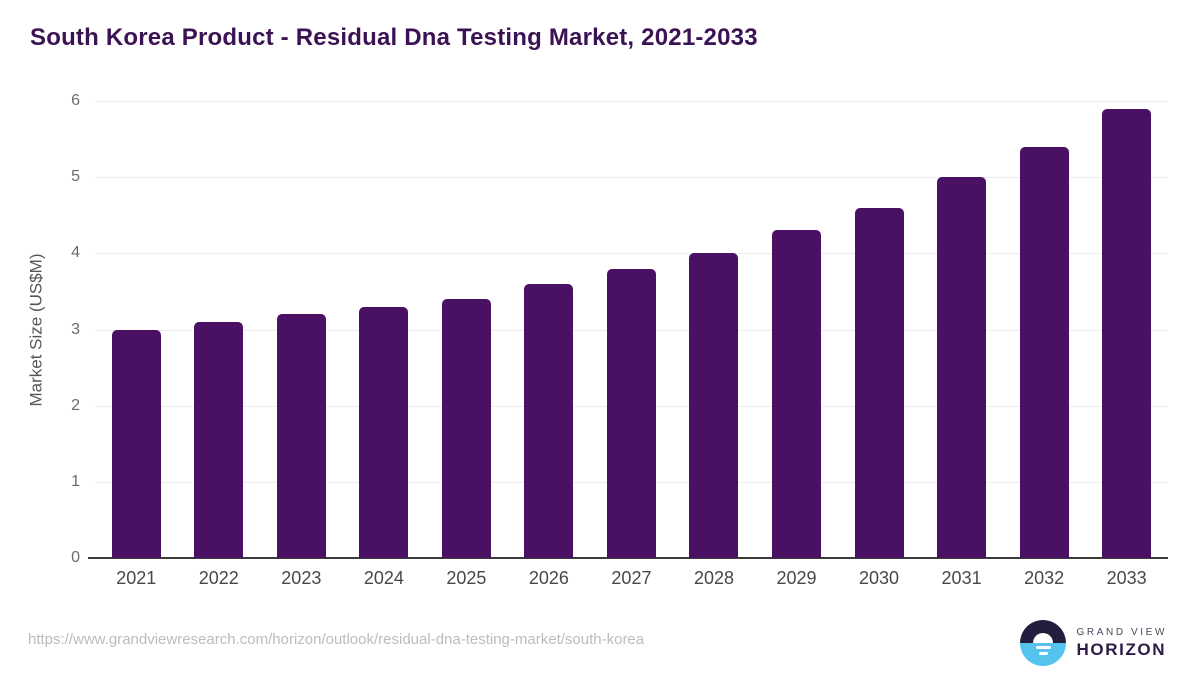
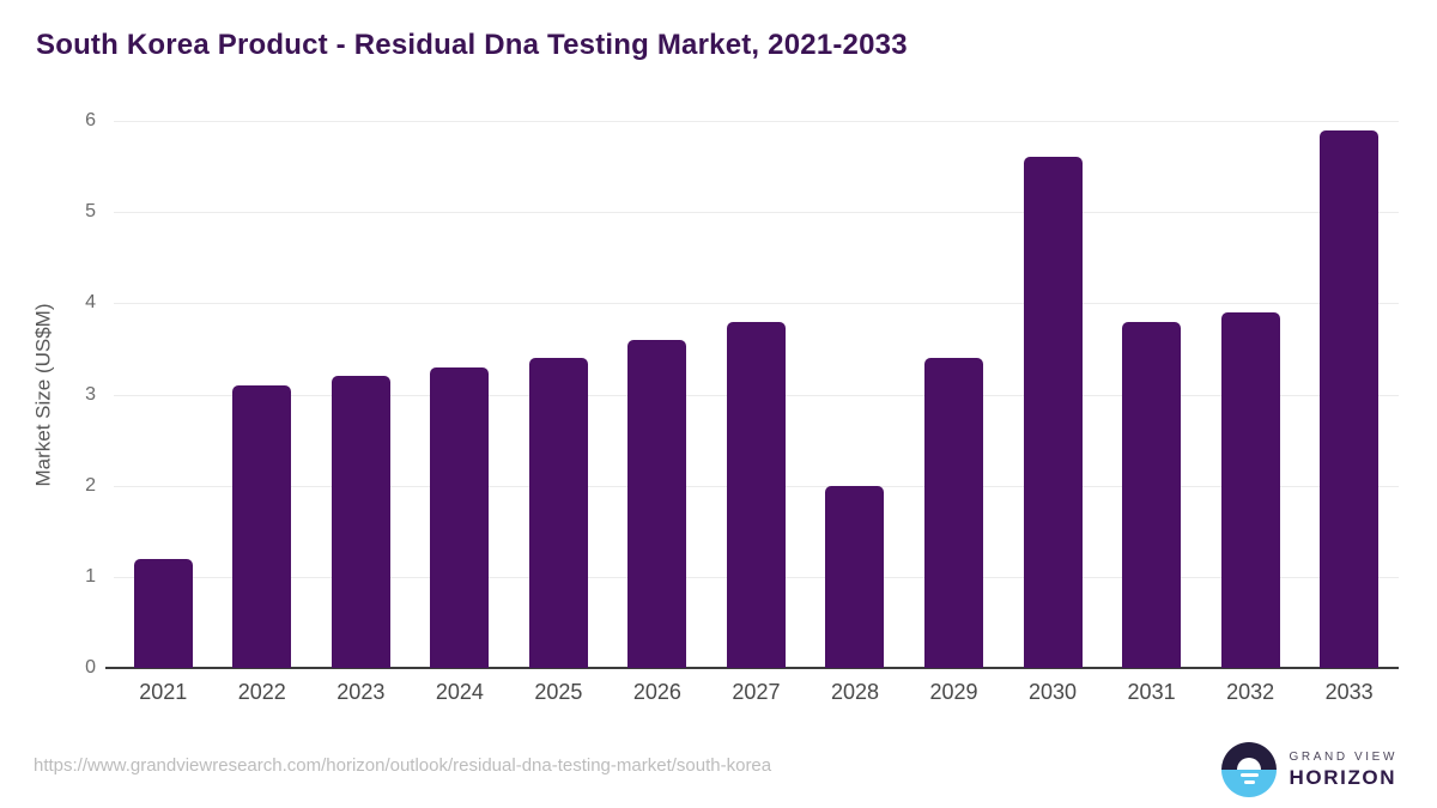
2021: 3.0 -> 1.2
2028: 4.0 -> 2.0
2029: 4.3 -> 3.4
2030: 4.6 -> 5.6
2031: 5.0 -> 3.8
2032: 5.4 -> 3.9
